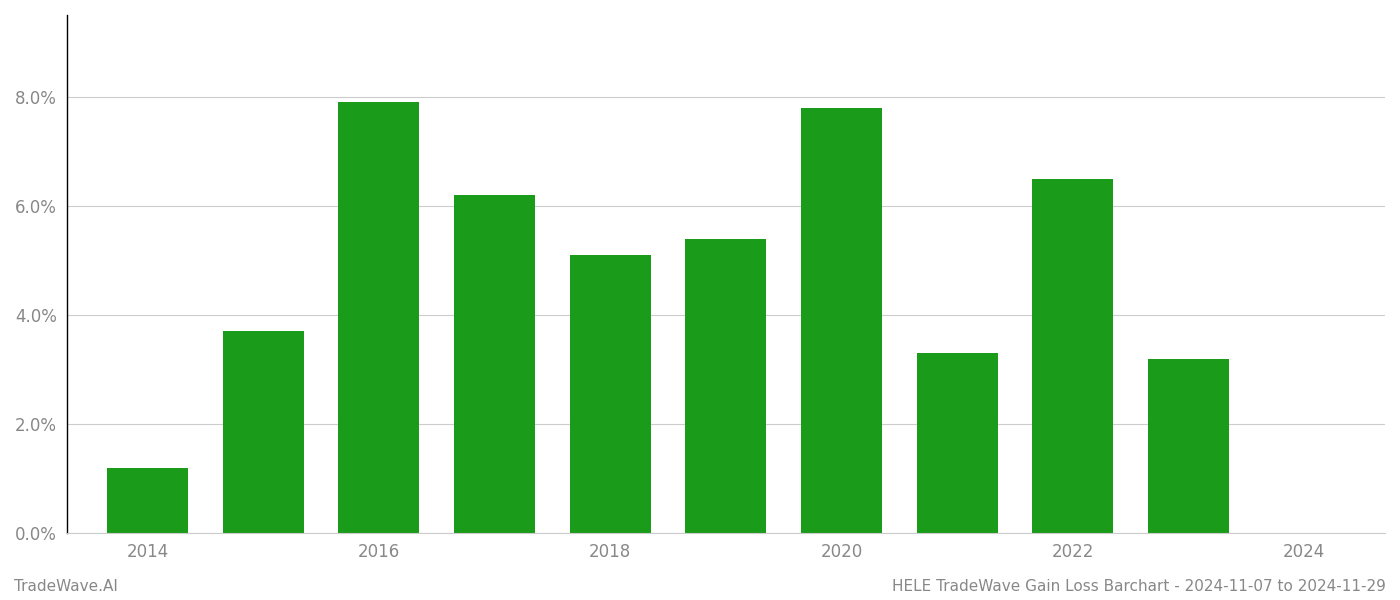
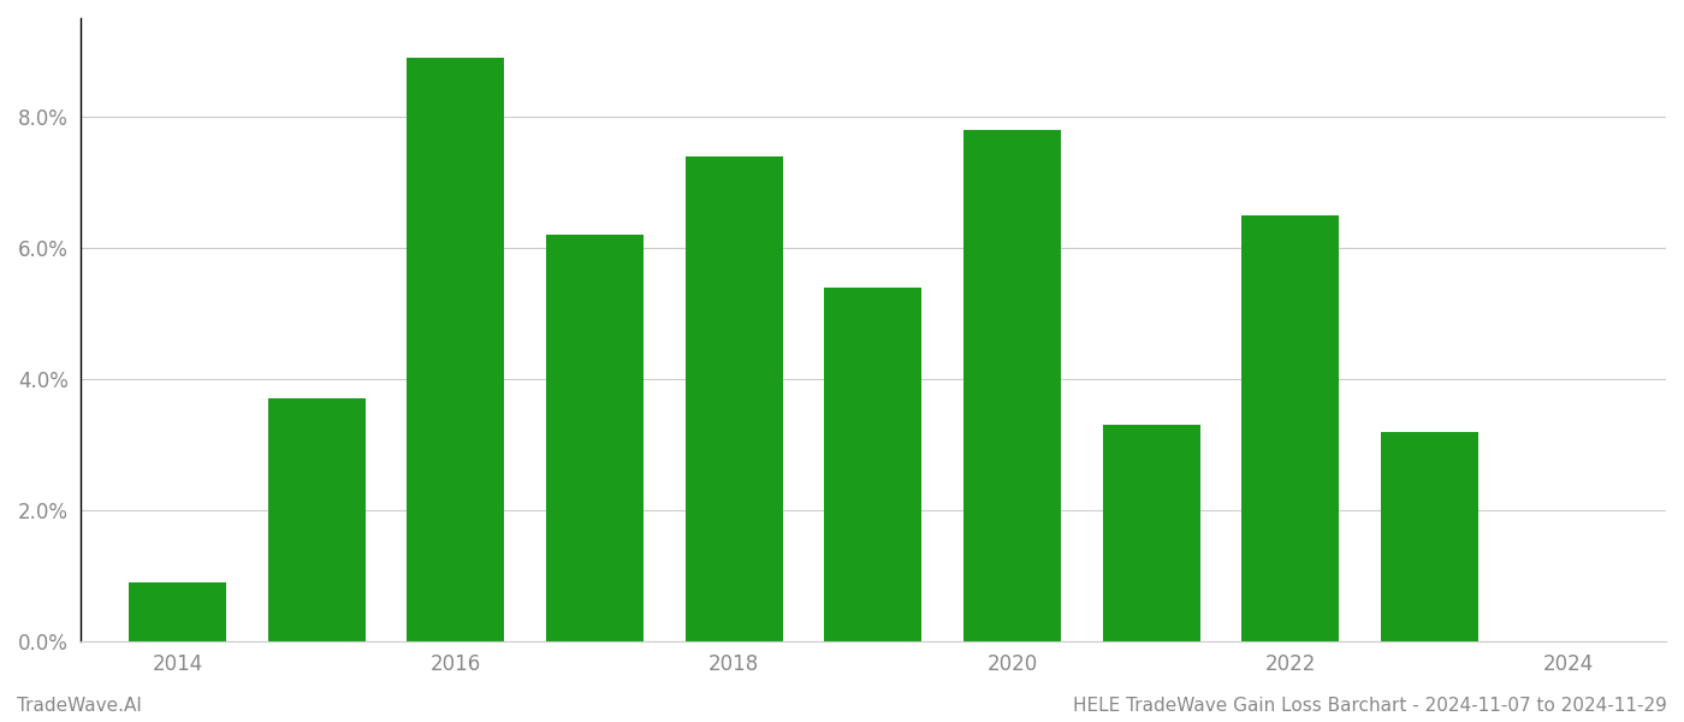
2014: 1.2% -> 0.9%
2016: 7.9% -> 8.9%
2018: 5.1% -> 7.4%
